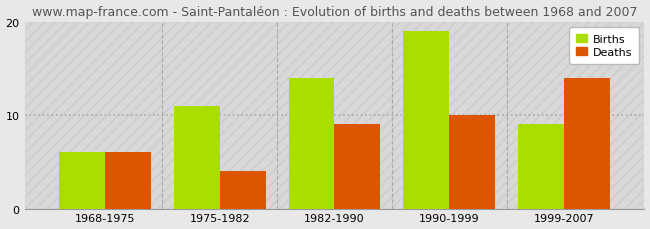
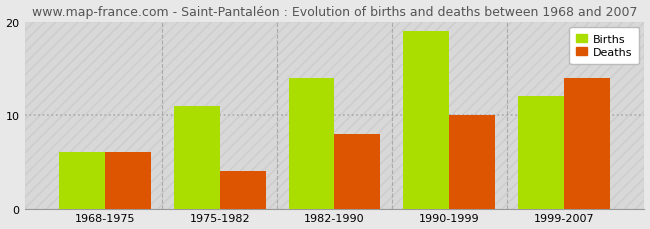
Deaths/1982-1990: 9 -> 8
Births/1999-2007: 9 -> 12
